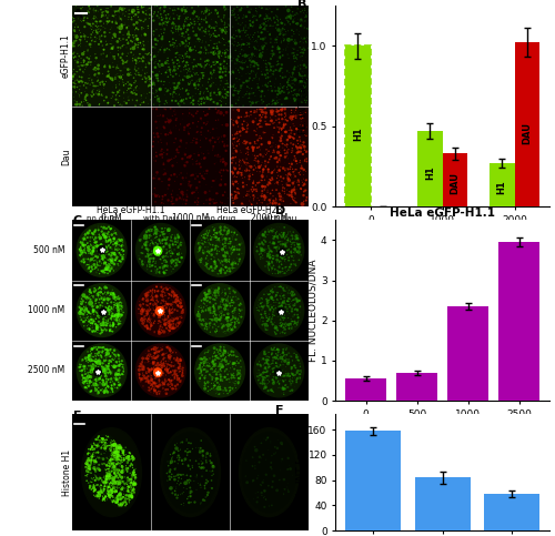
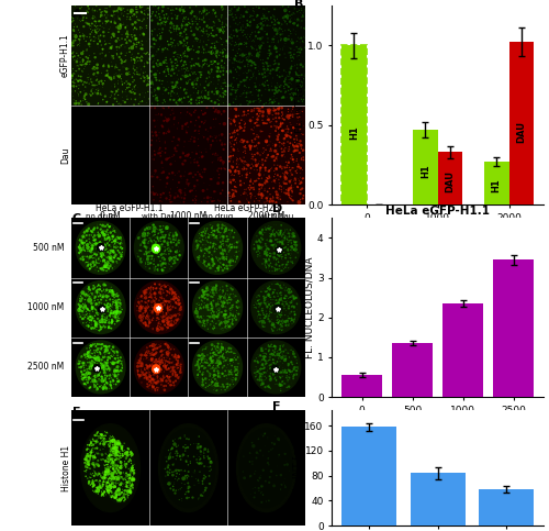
HeLa eGFP-H1.1/500: 0.70 -> 1.35
HeLa eGFP-H1.1/2500: 3.95 -> 3.45
